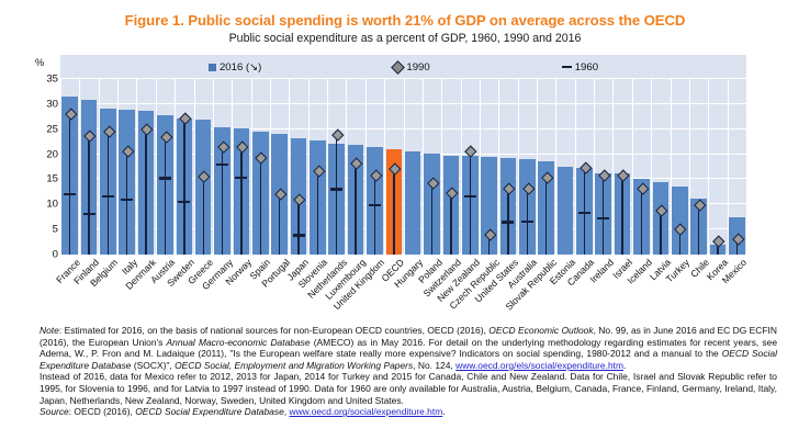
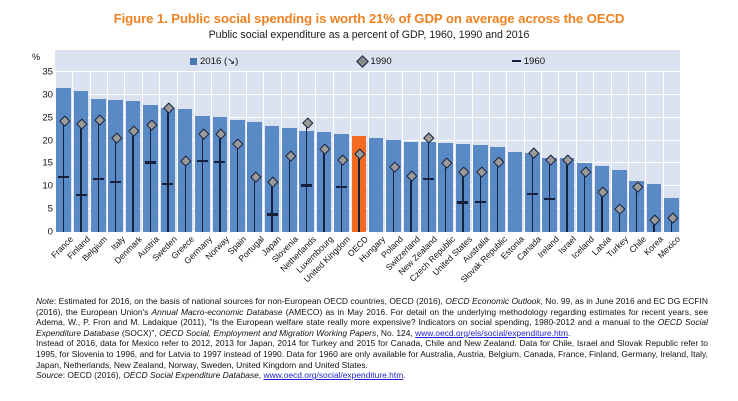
1990/France: 28 -> 24
1990/Denmark: 25 -> 22
1960/Germany: 18 -> 16
1960/Netherlands: 13 -> 10
1990/Czech Republic: 4 -> 15
2016 (↘)/Korea: 2 -> 10
